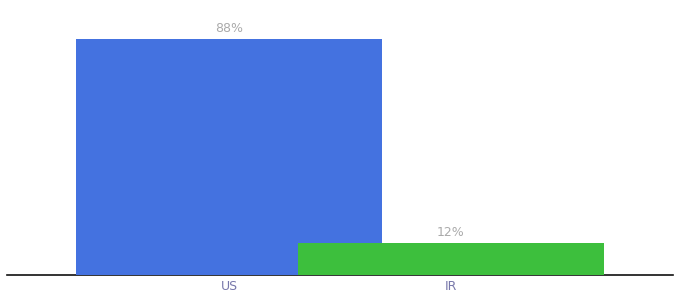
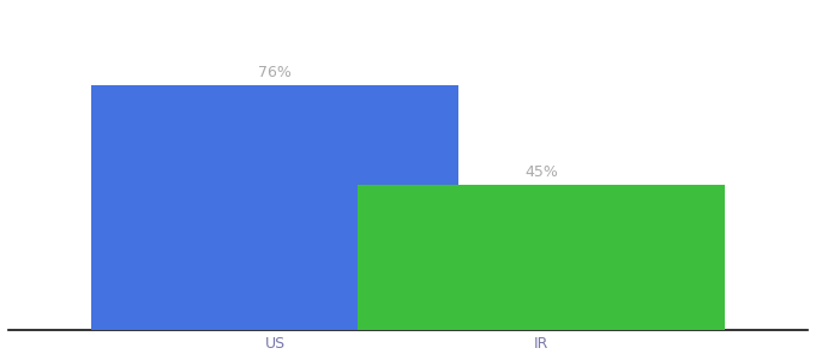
US: 88% -> 76%
IR: 12% -> 45%
